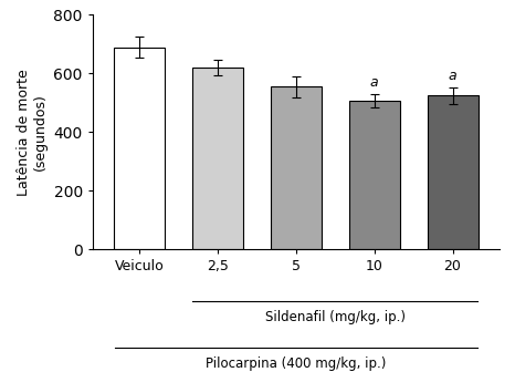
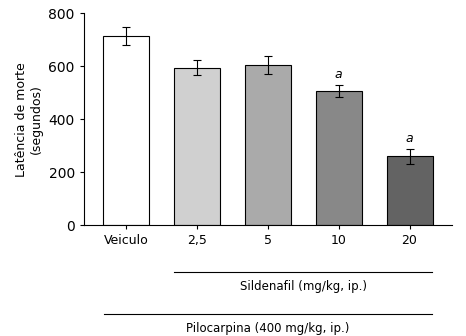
Veiculo: 690 -> 715
2,5: 620 -> 595
5: 555 -> 605
20: 525 -> 260
